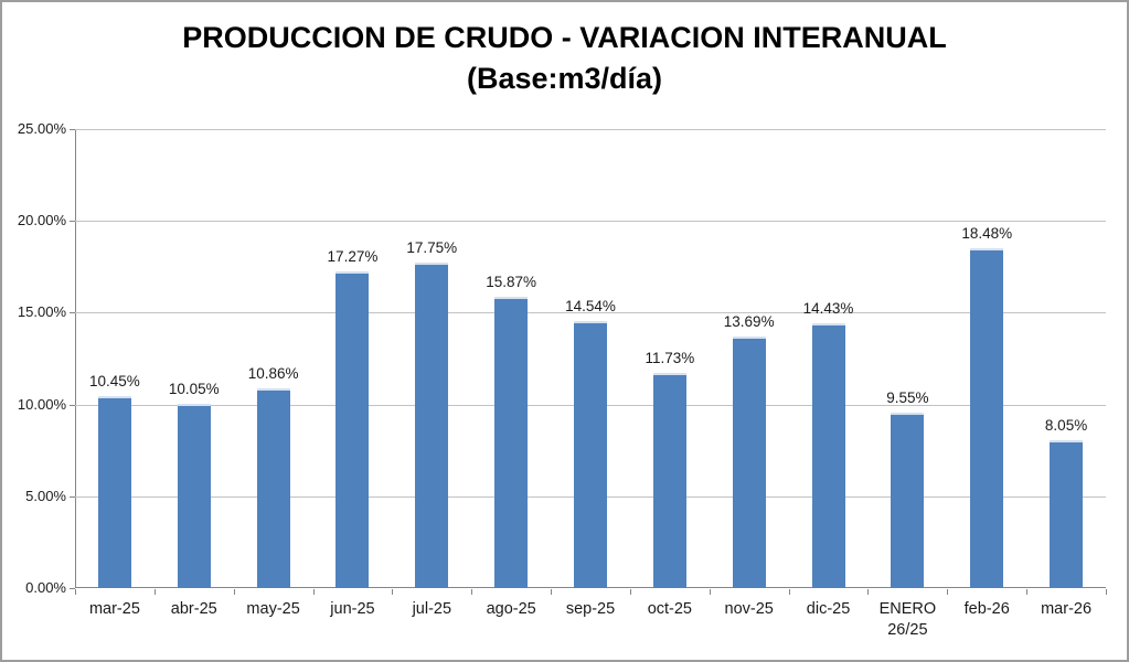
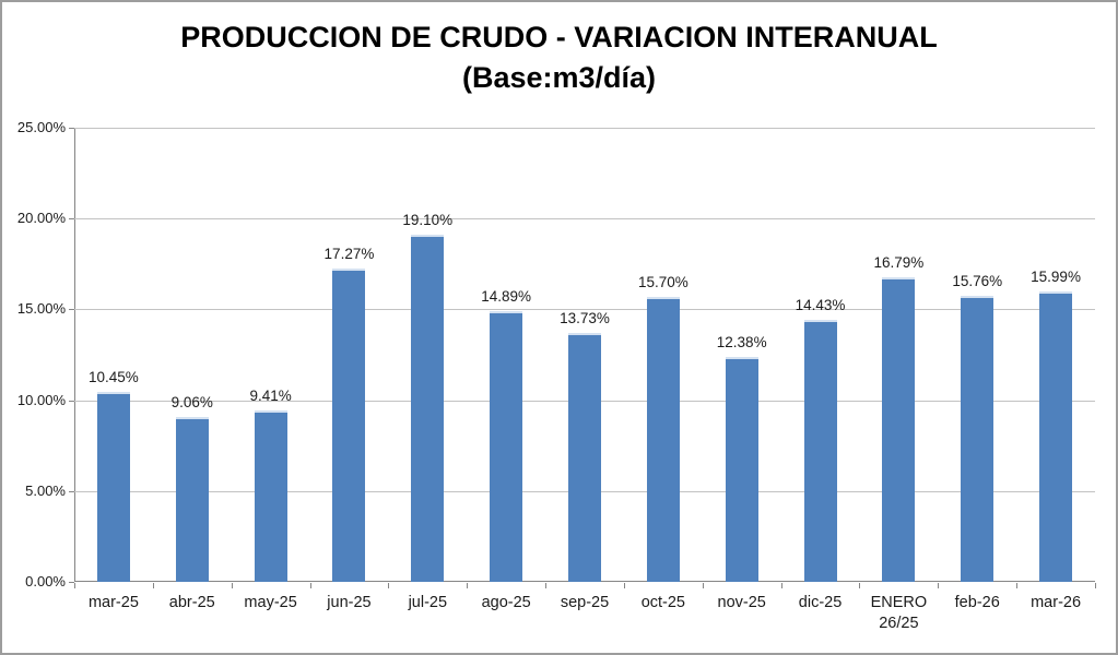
abr-25: 10.05% -> 9.06%
may-25: 10.86% -> 9.41%
jul-25: 17.75% -> 19.10%
ago-25: 15.87% -> 14.89%
sep-25: 14.54% -> 13.73%
oct-25: 11.73% -> 15.70%
nov-25: 13.69% -> 12.38%
ENERO 26/25: 9.55% -> 16.79%
feb-26: 18.48% -> 15.76%
mar-26: 8.05% -> 15.99%
